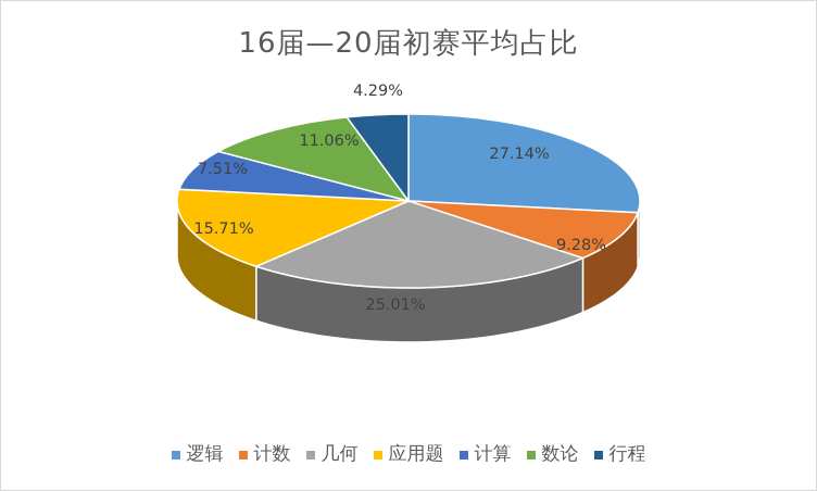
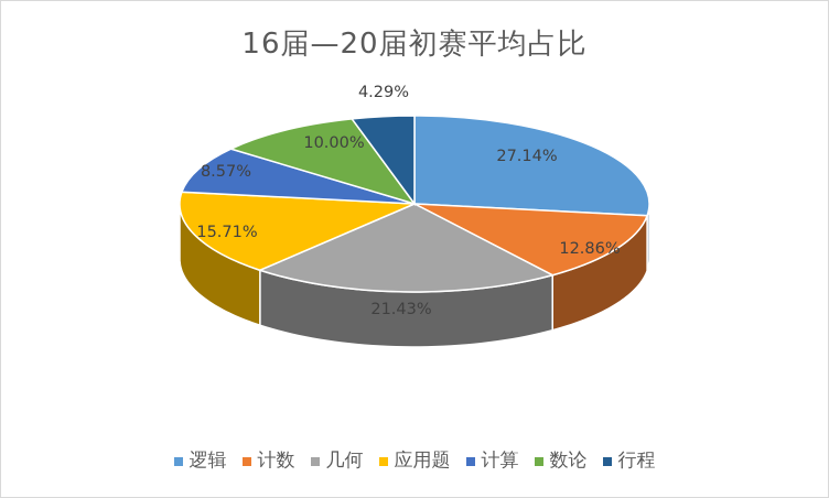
计数: 9.28% -> 12.86%
几何: 25.01% -> 21.43%
计算: 7.51% -> 8.57%
数论: 11.06% -> 10.00%
